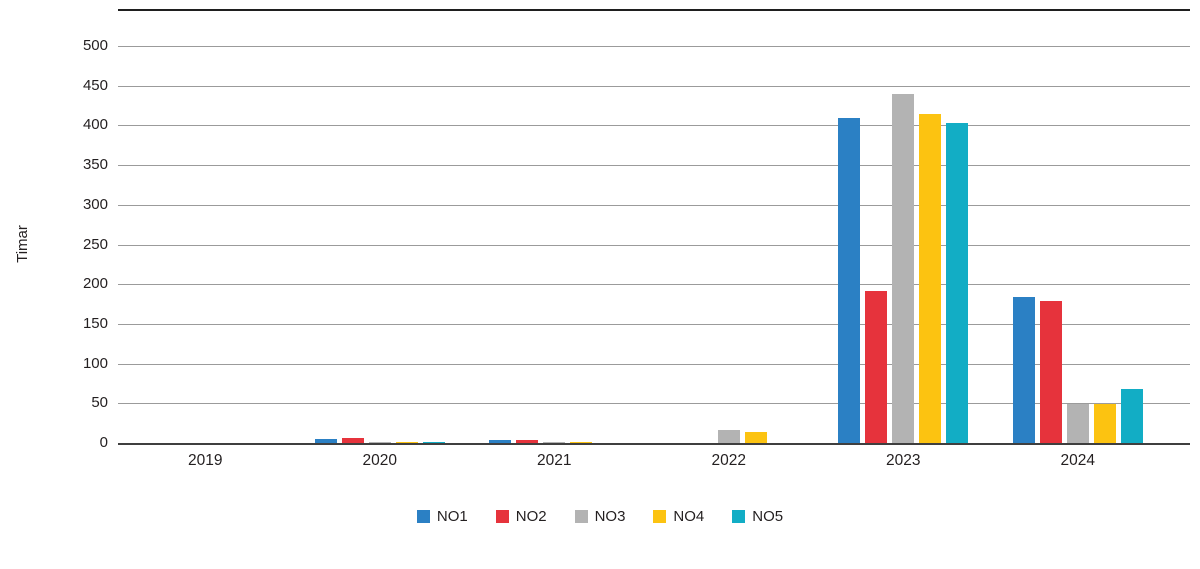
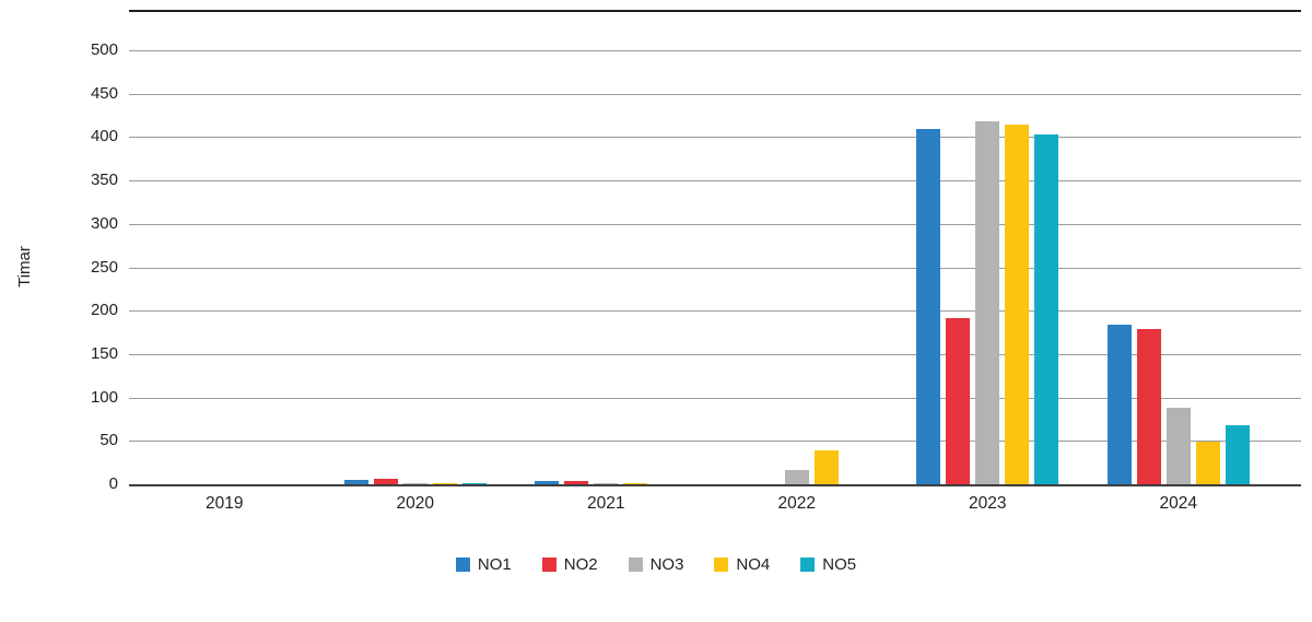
NO4/2022: 20 -> 40
NO3/2023: 440 -> 420
NO3/2024: 50 -> 90
